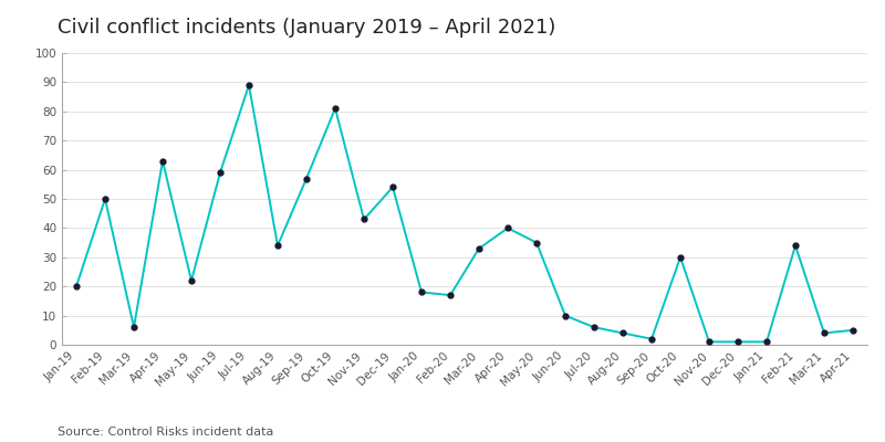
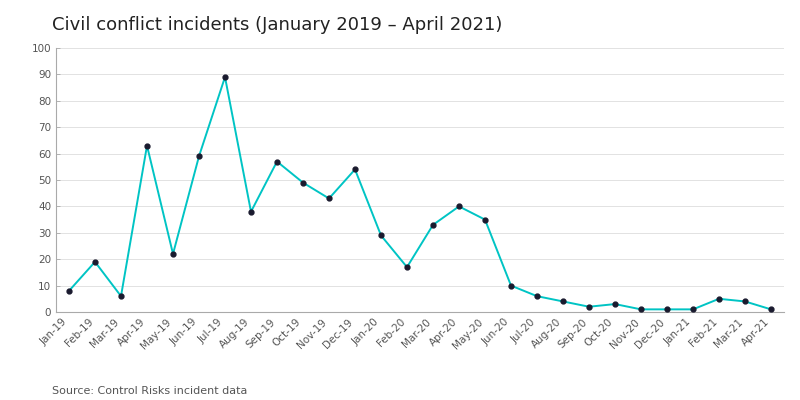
Jan-19: 20 -> 8
Feb-19: 50 -> 19
Aug-19: 34 -> 38
Oct-19: 81 -> 49
Jan-20: 18 -> 29
Oct-20: 30 -> 3
Feb-21: 34 -> 5
Apr-21: 5 -> 1
